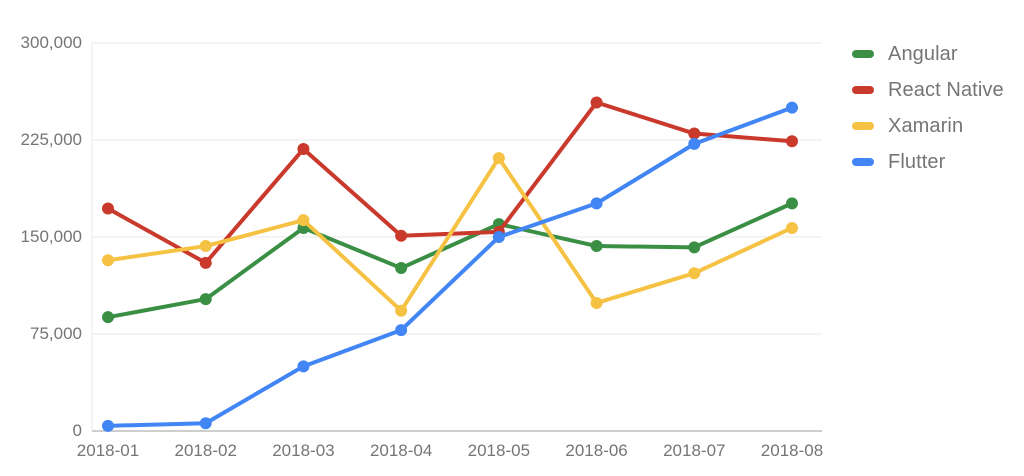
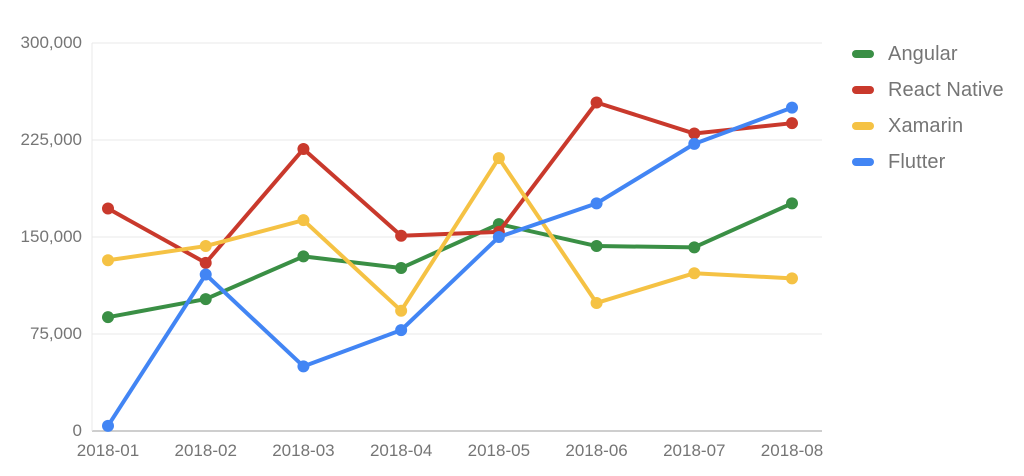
Flutter/2018-02: 6000 -> 121000
Angular/2018-03: 157000 -> 135000
React Native/2018-08: 224000 -> 238000
Xamarin/2018-08: 157000 -> 118000
